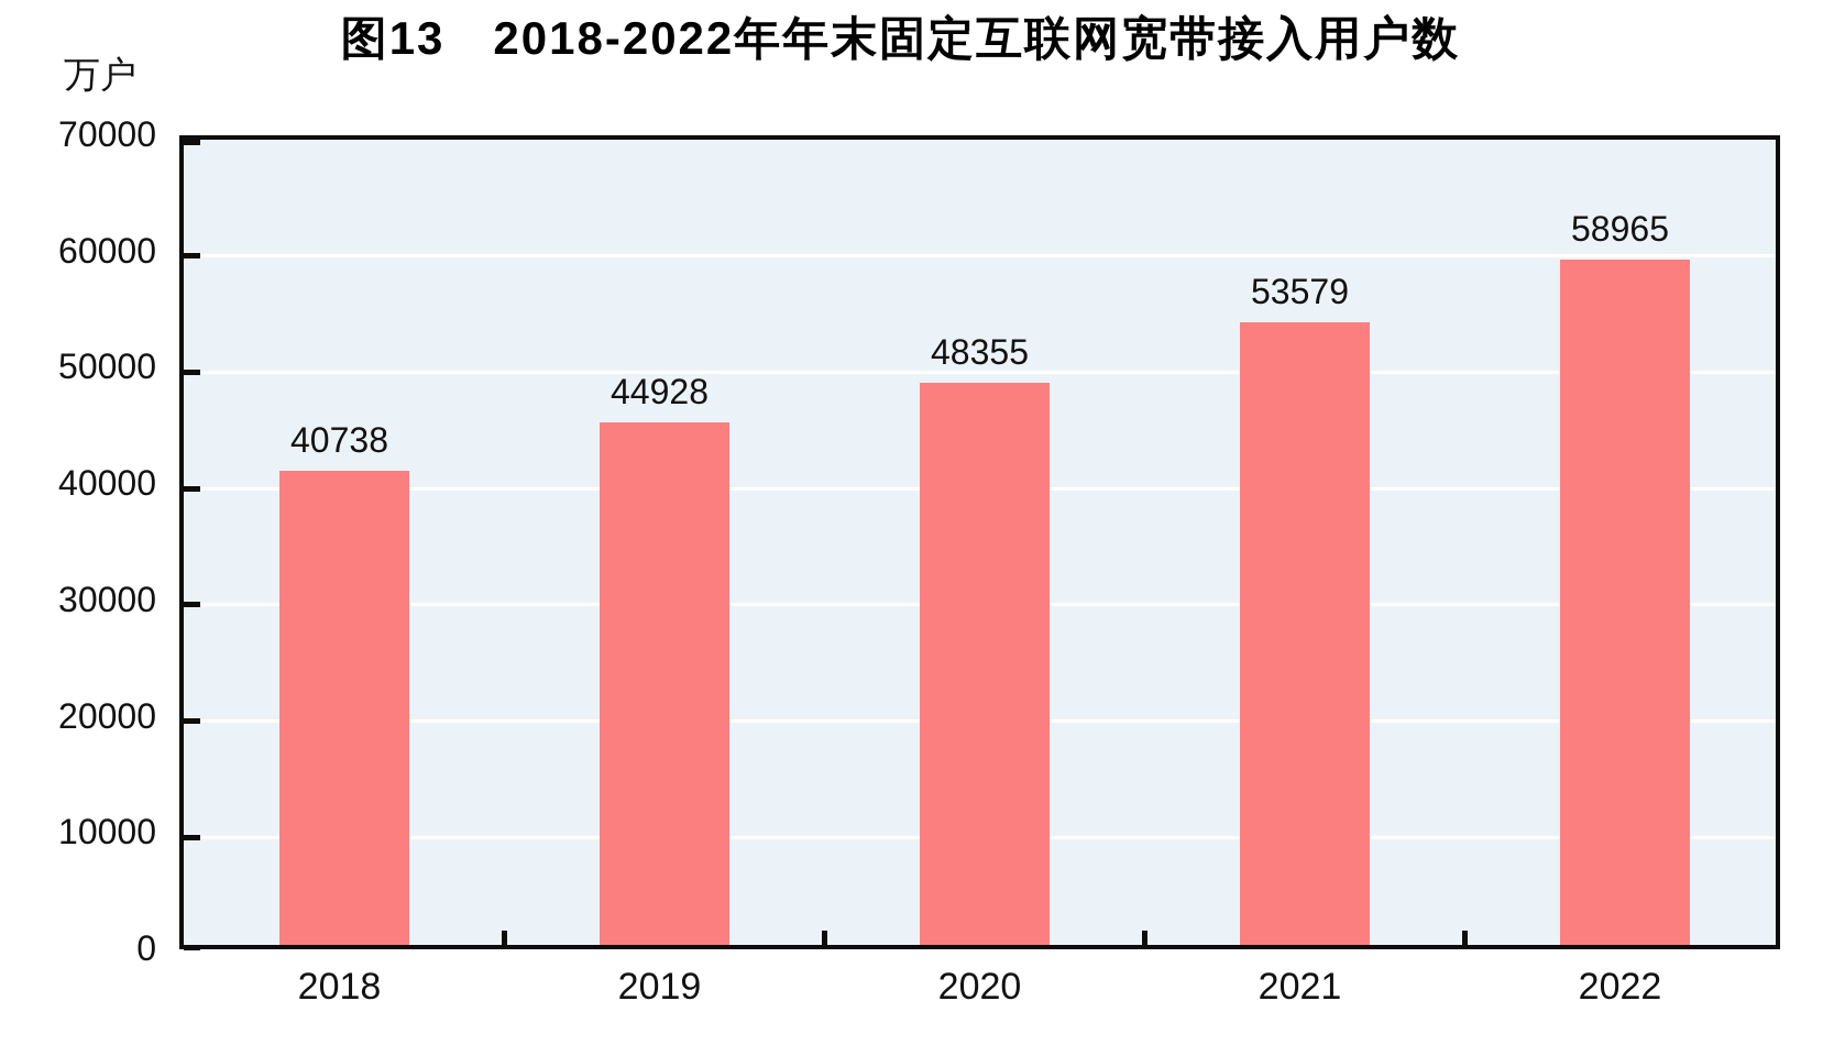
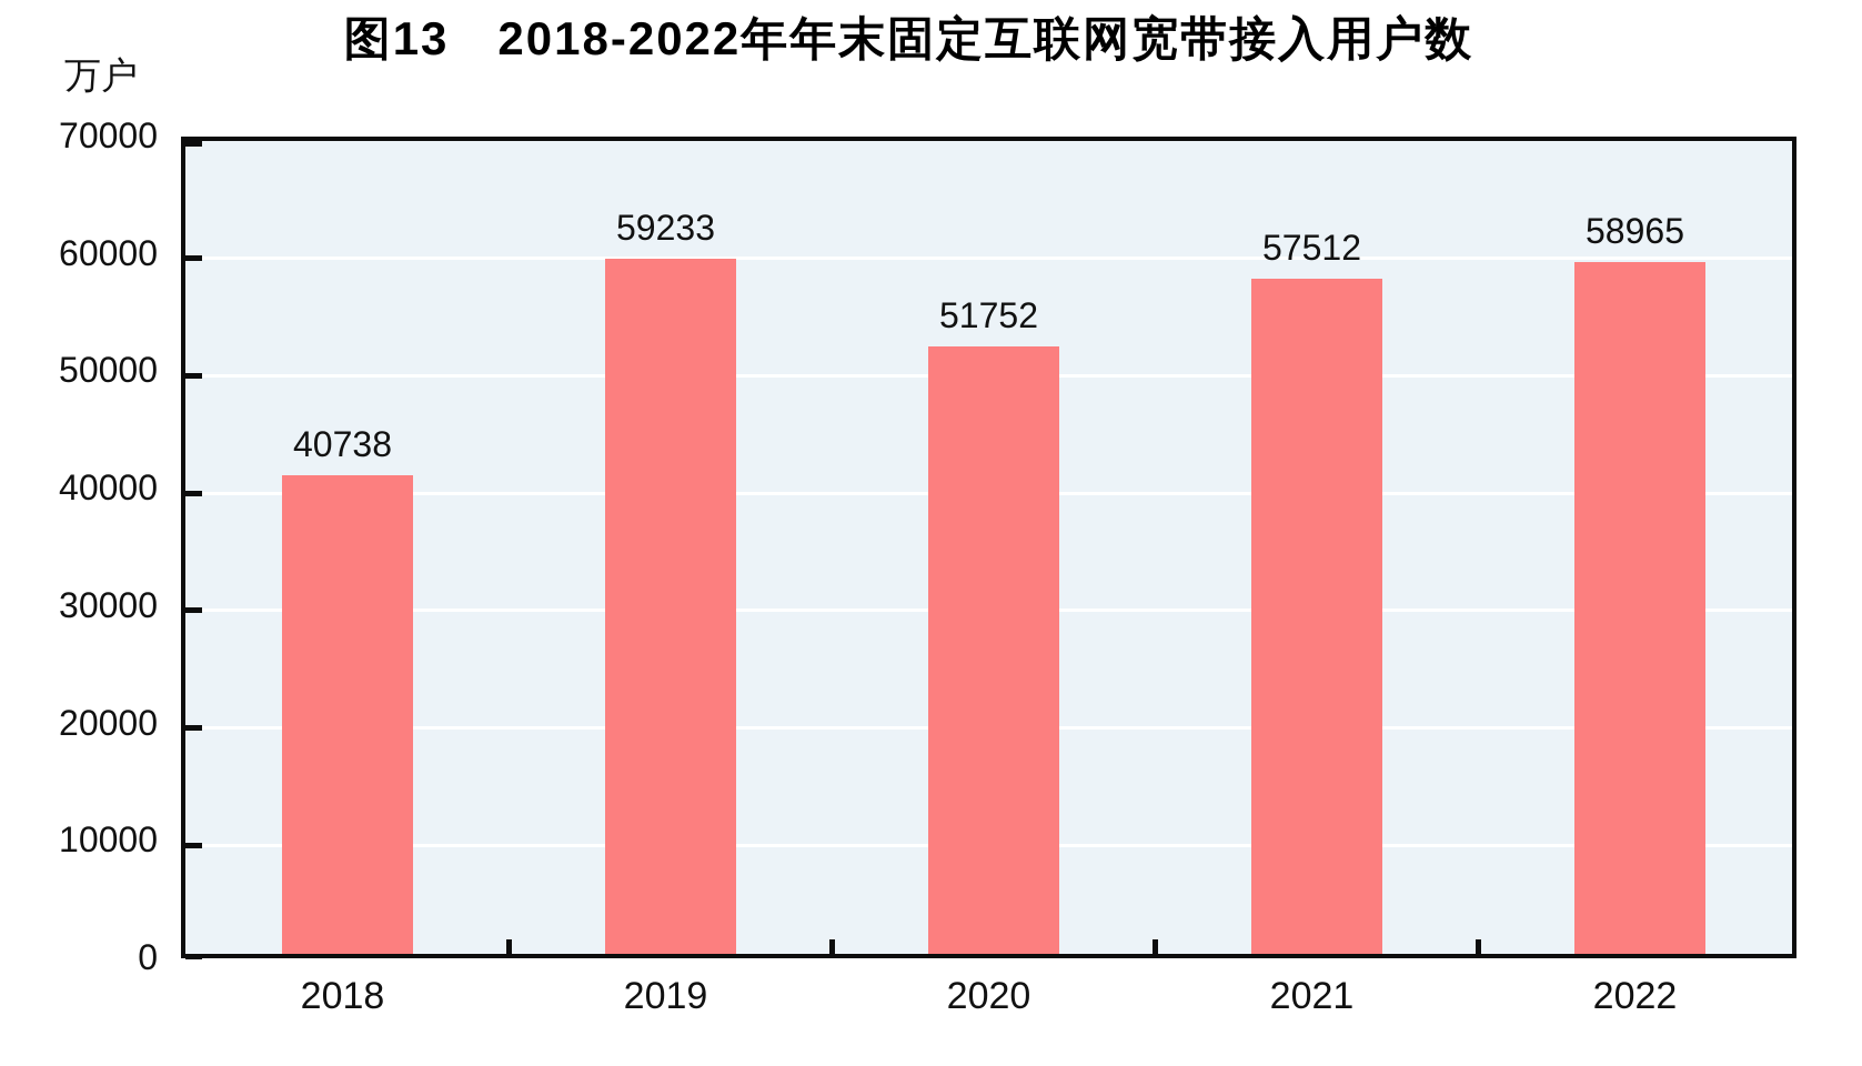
2019: 44928 -> 59233
2020: 48355 -> 51752
2021: 53579 -> 57512
